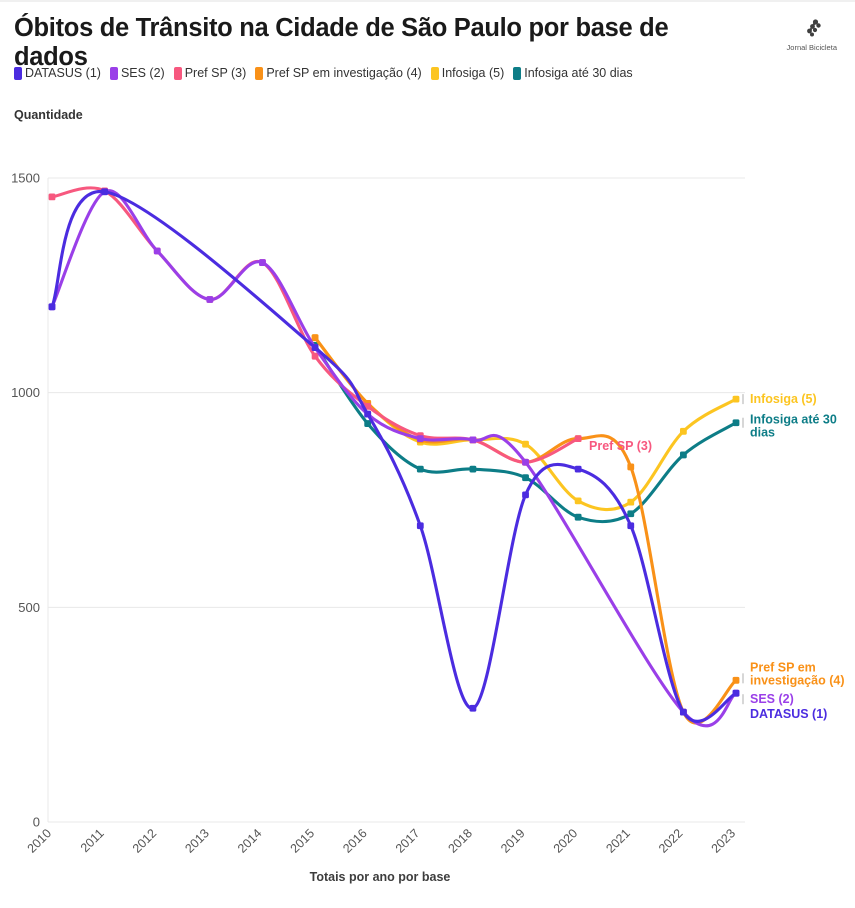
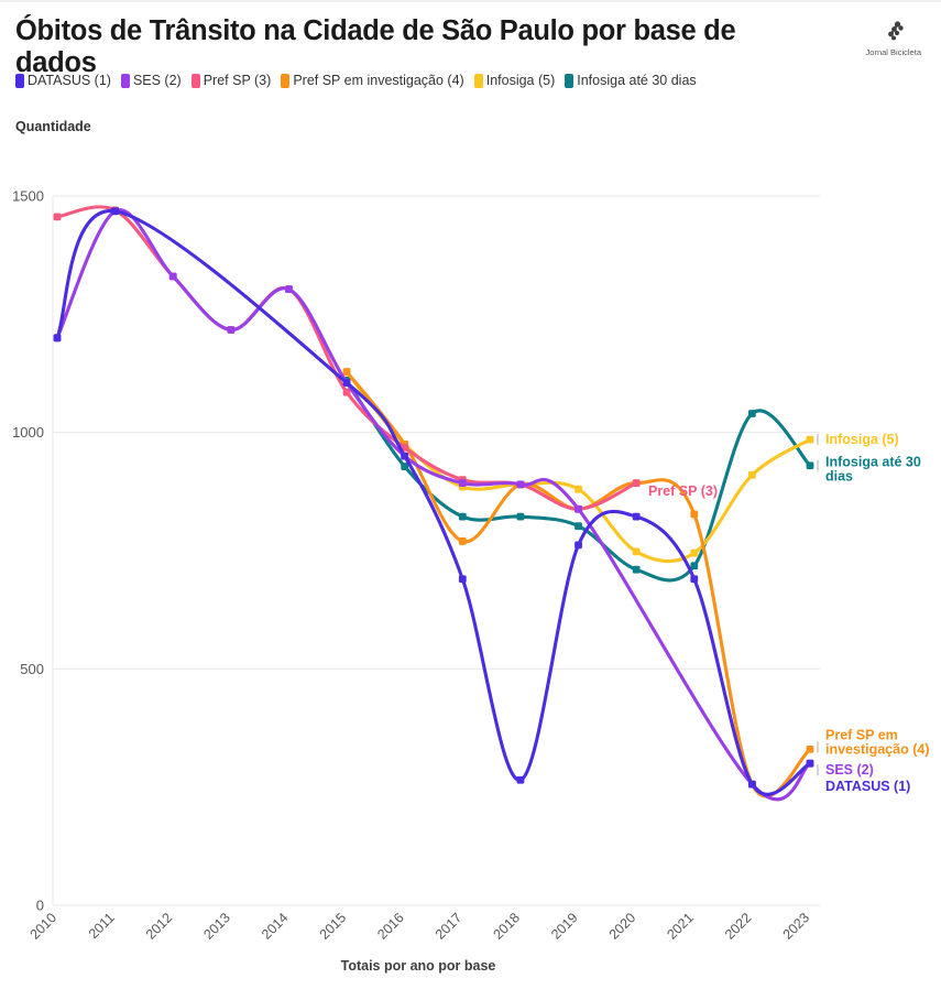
Pref SP em investigação (4)/2017: 890 -> 770
Infosiga até 30 dias/2022: 860 -> 1040
